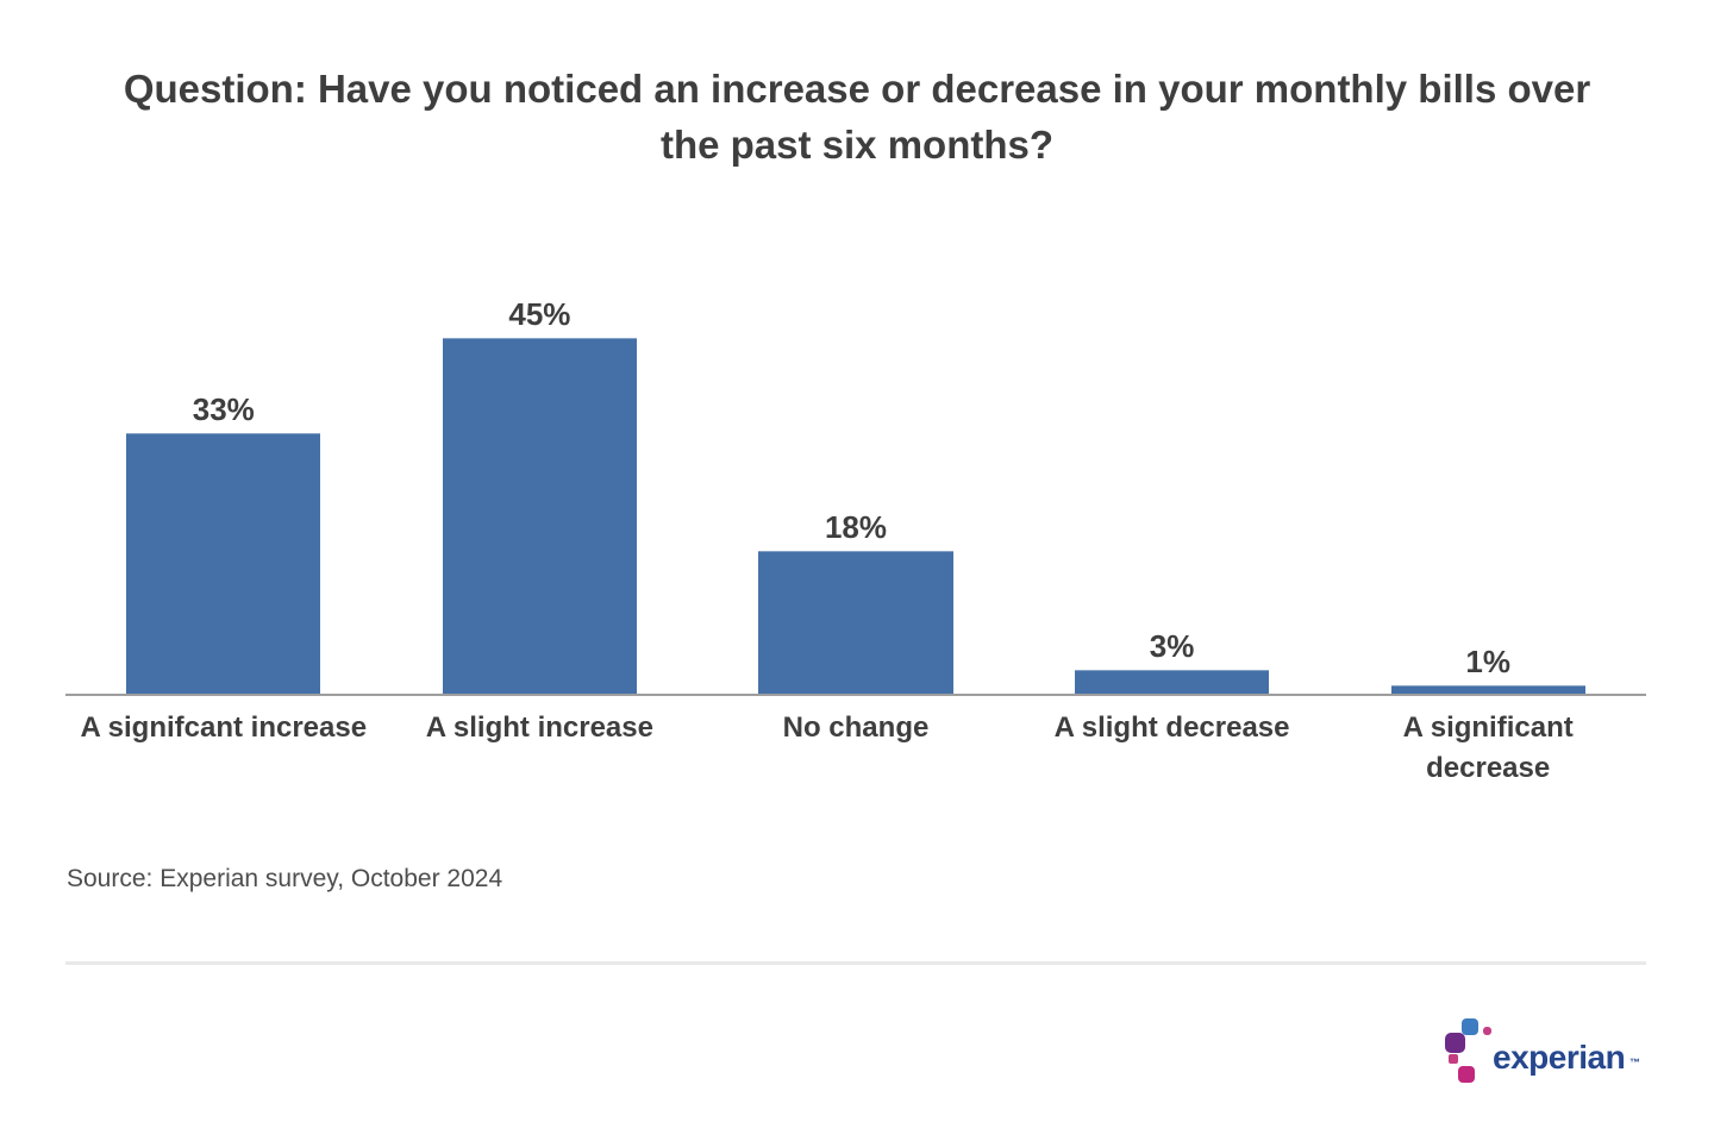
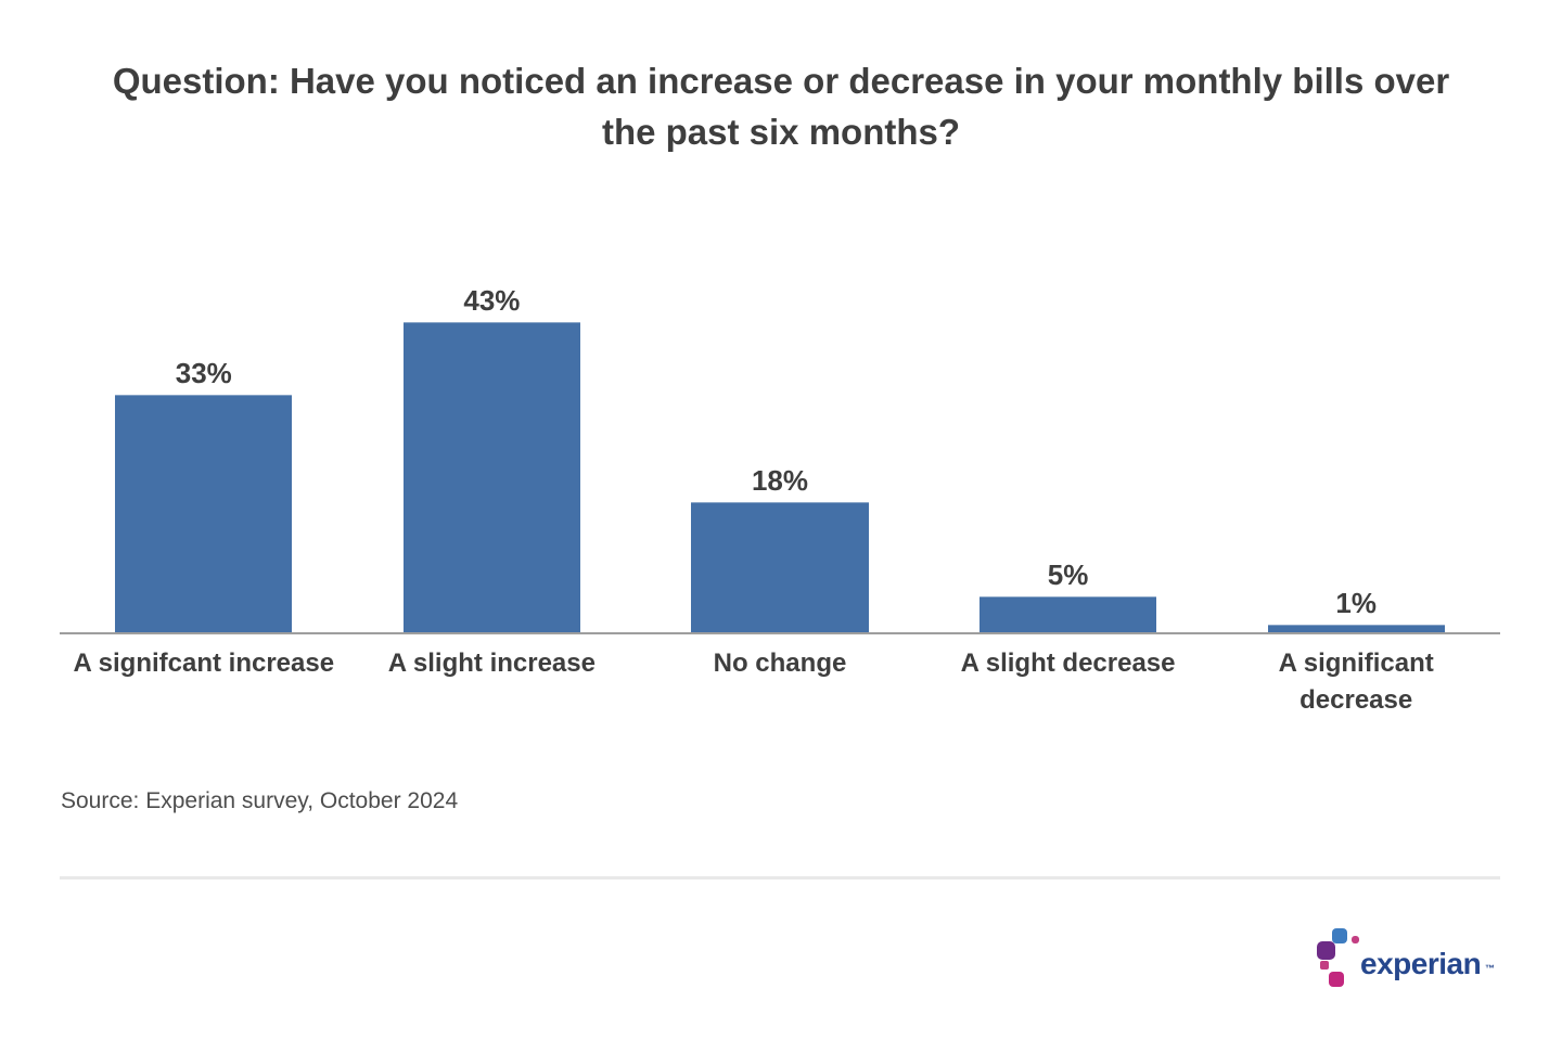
A slight increase: 45% -> 43%
A slight decrease: 3% -> 5%
